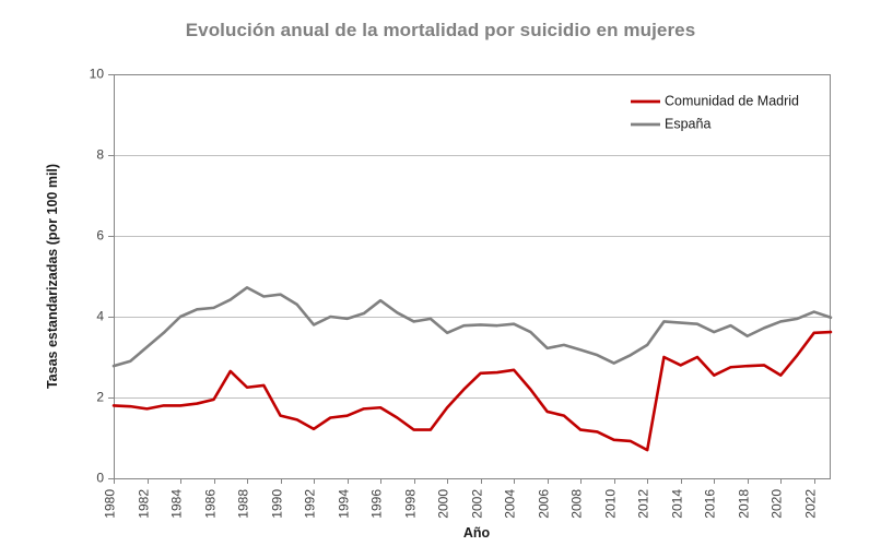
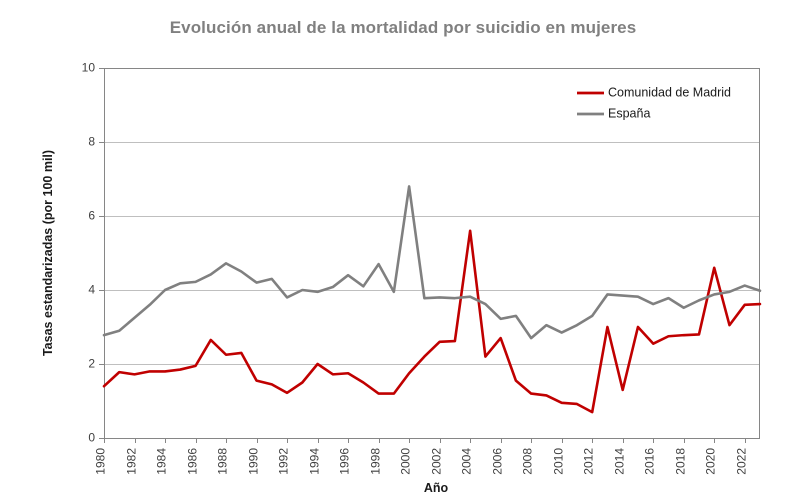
Comunidad de Madrid/1980: 1.8 -> 1.4
España/1990: 4.5 -> 4.2
Comunidad de Madrid/1994: 1.6 -> 2.0
España/1998: 3.9 -> 4.7
España/2000: 3.6 -> 6.8
Comunidad de Madrid/2004: 2.7 -> 5.6
Comunidad de Madrid/2006: 1.6 -> 2.7
España/2008: 3.2 -> 2.7
Comunidad de Madrid/2014: 2.8 -> 1.3
Comunidad de Madrid/2020: 2.5 -> 4.6
